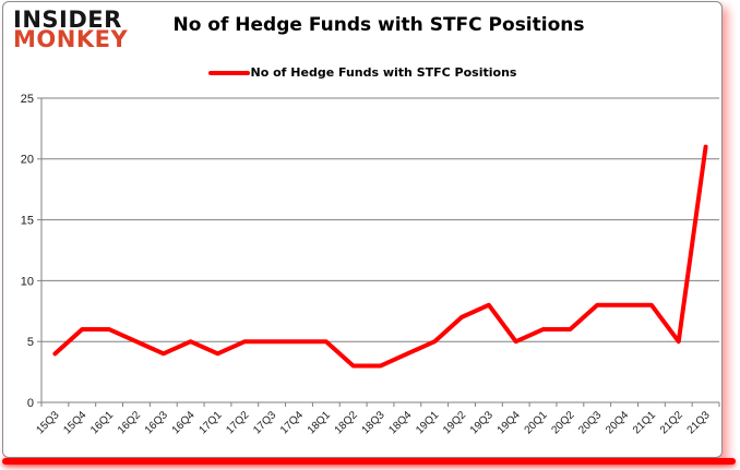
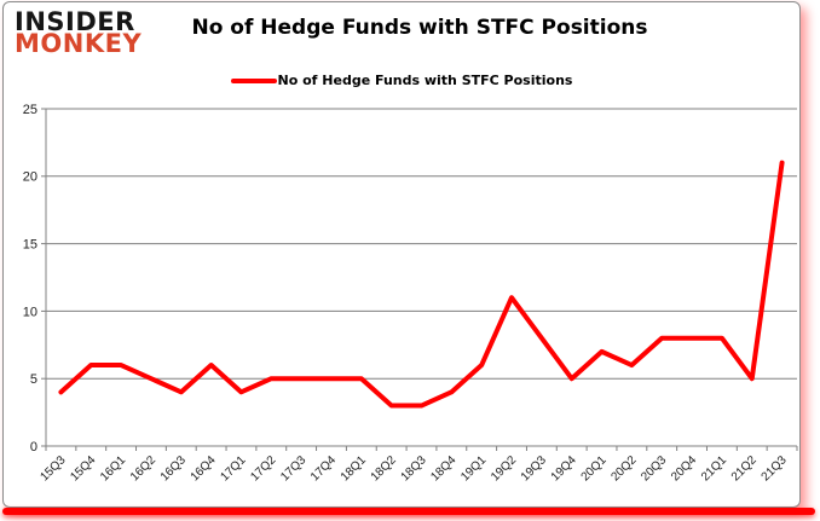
16Q4: 5 -> 6
19Q1: 5 -> 6
19Q2: 7 -> 11
20Q1: 6 -> 7
